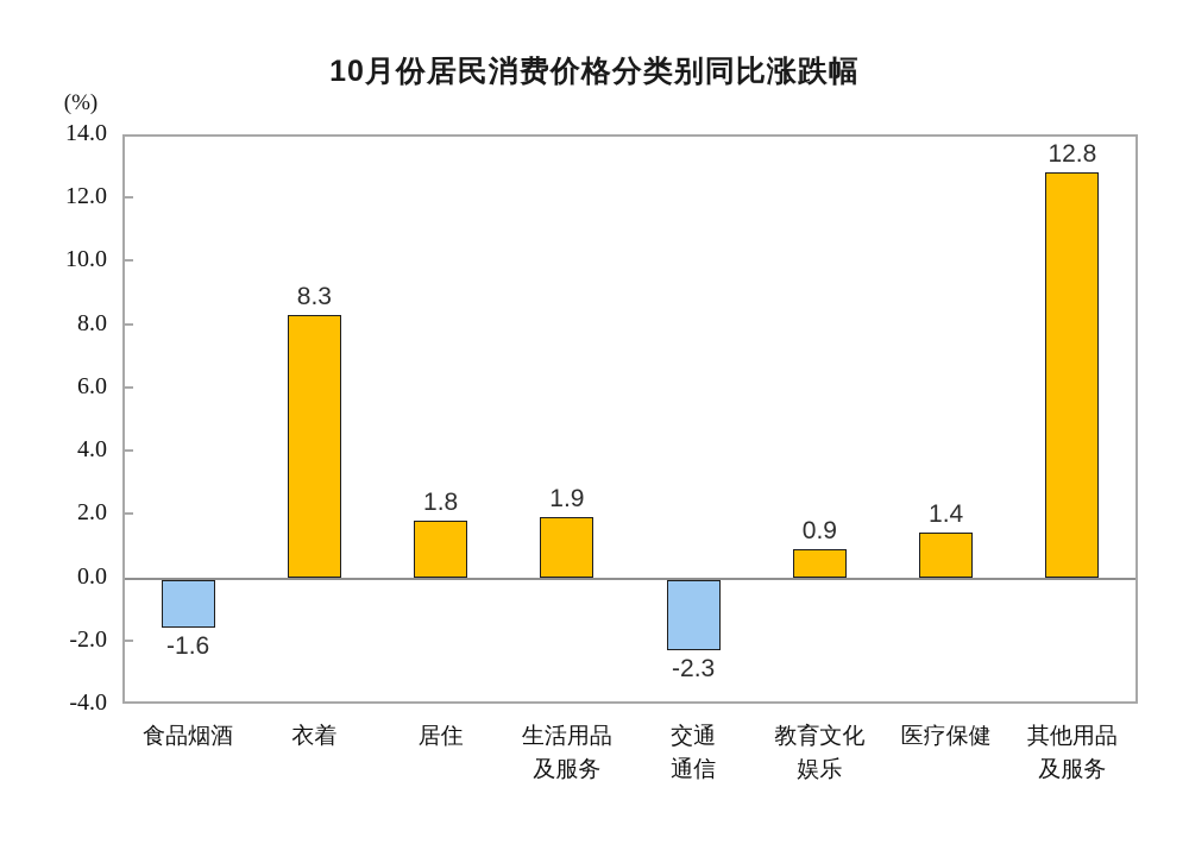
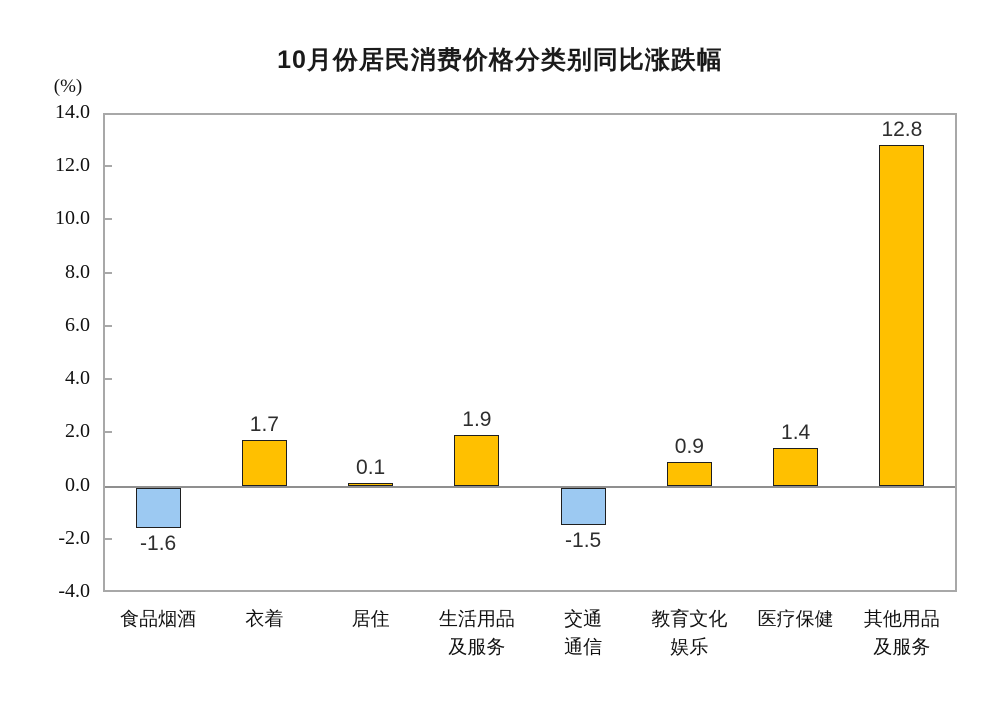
衣着: 8.3 -> 1.7
居住: 1.8 -> 0.1
交通 通信: -2.3 -> -1.5
